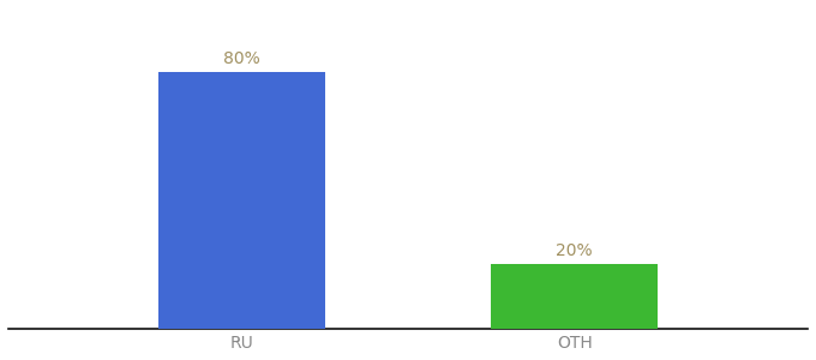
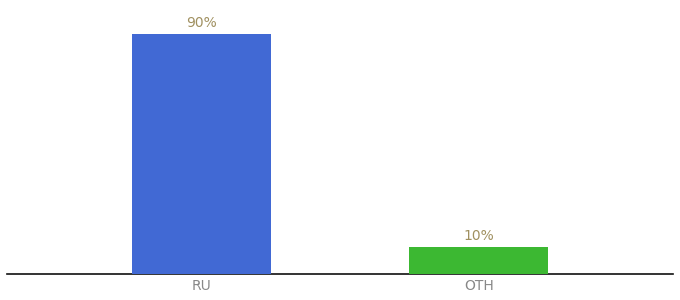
RU: 80% -> 90%
OTH: 20% -> 10%
